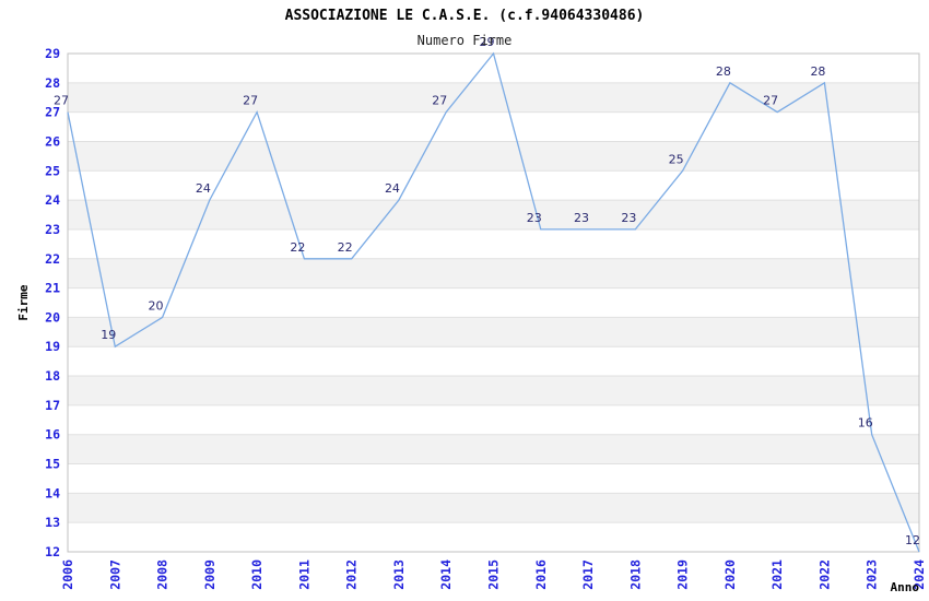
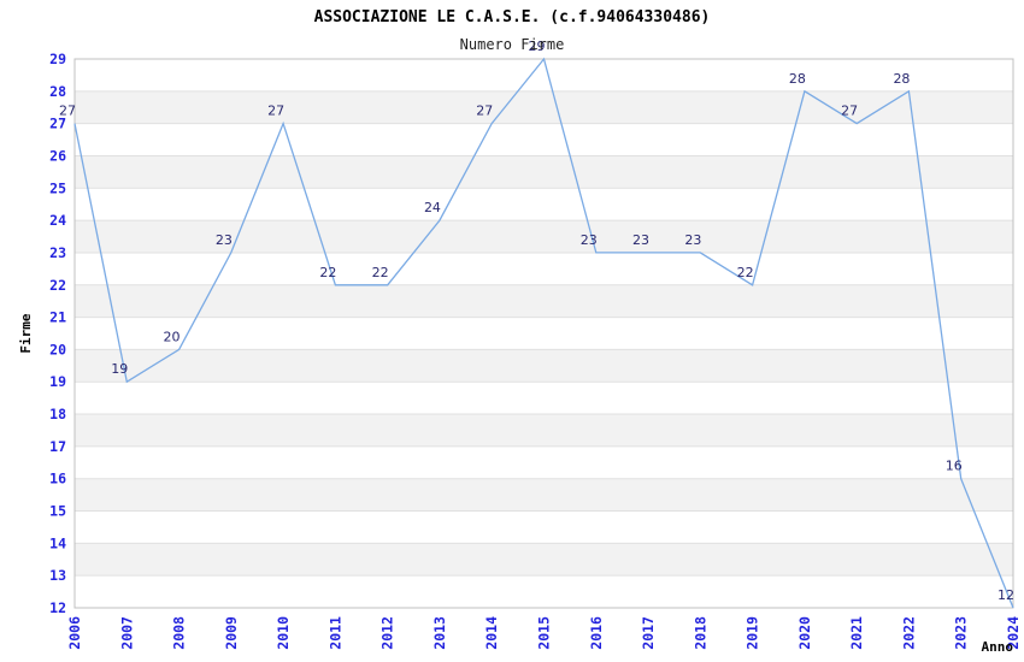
2009: 24 -> 23
2019: 25 -> 22
